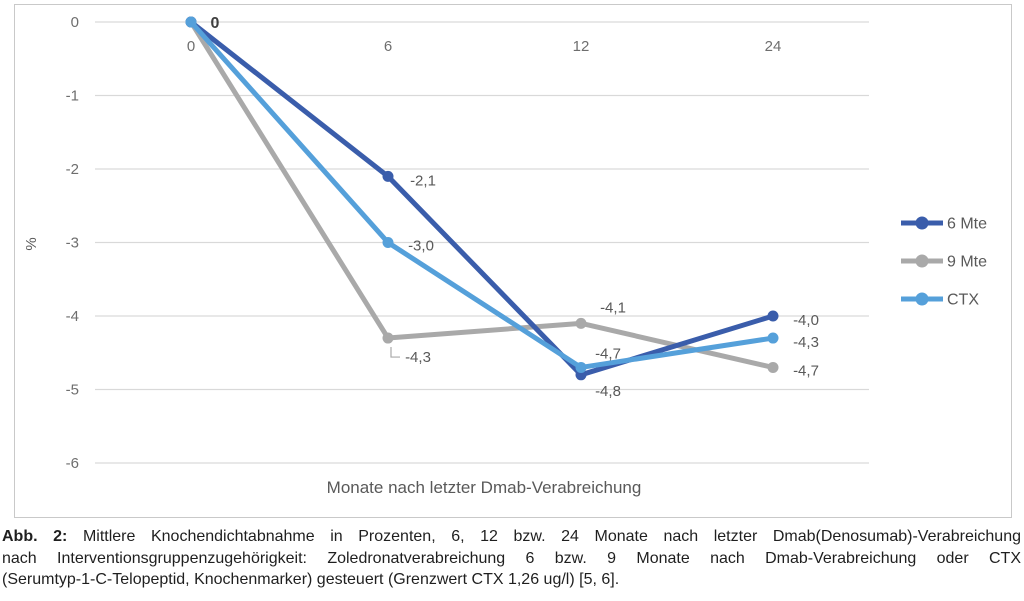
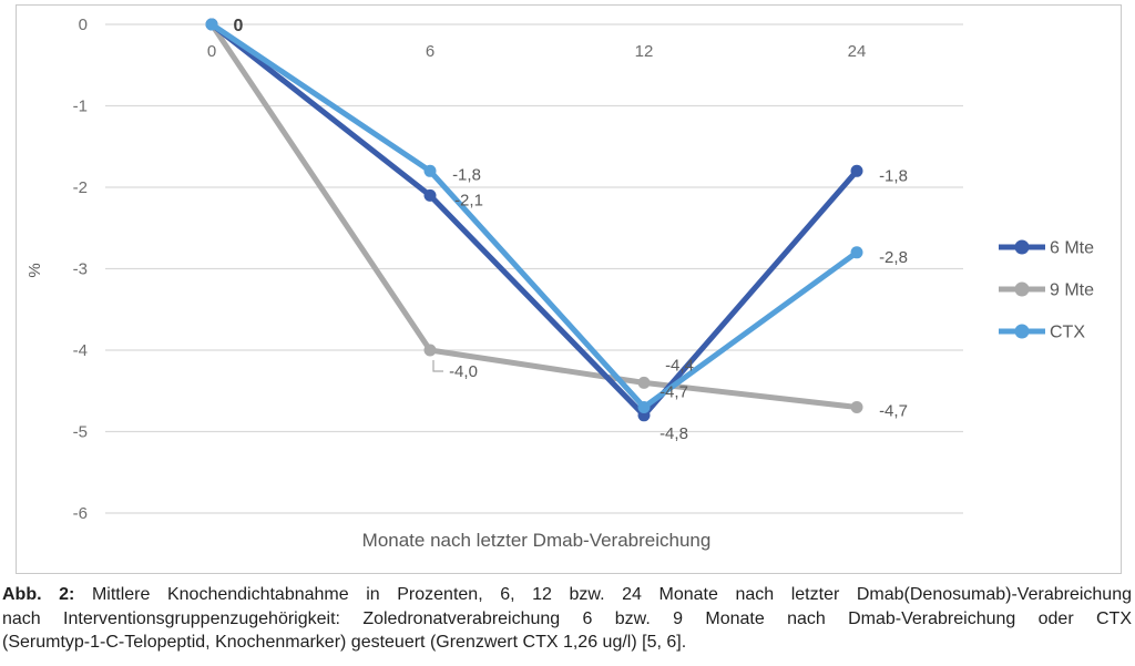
9 Mte/6: -4,3 -> -4,0
CTX/6: -3,0 -> -1,8
9 Mte/12: -4,1 -> -4,4
6 Mte/24: -4,0 -> -1,8
CTX/24: -4,3 -> -2,8
